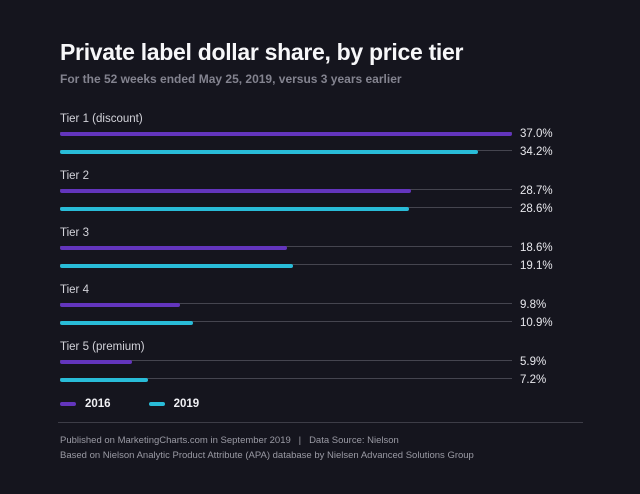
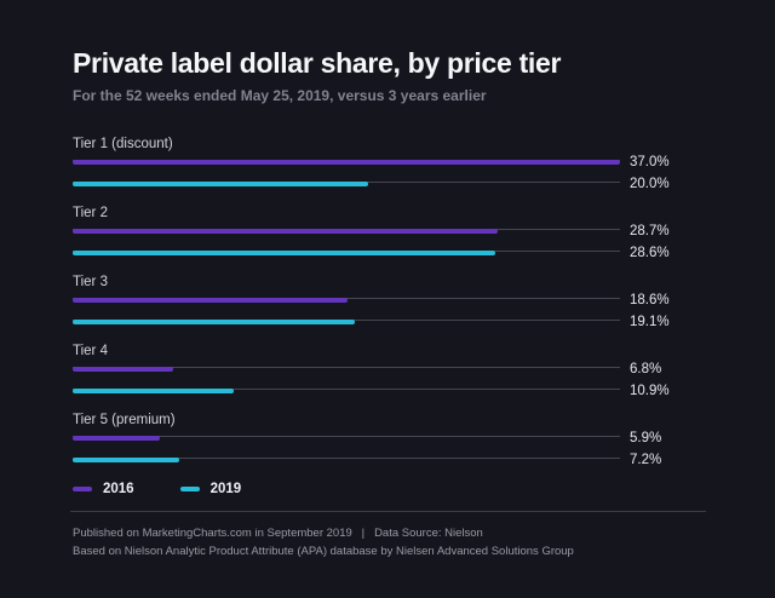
2019/Tier 1 (discount): 34.2% -> 20.0%
2016/Tier 4: 9.8% -> 6.8%
